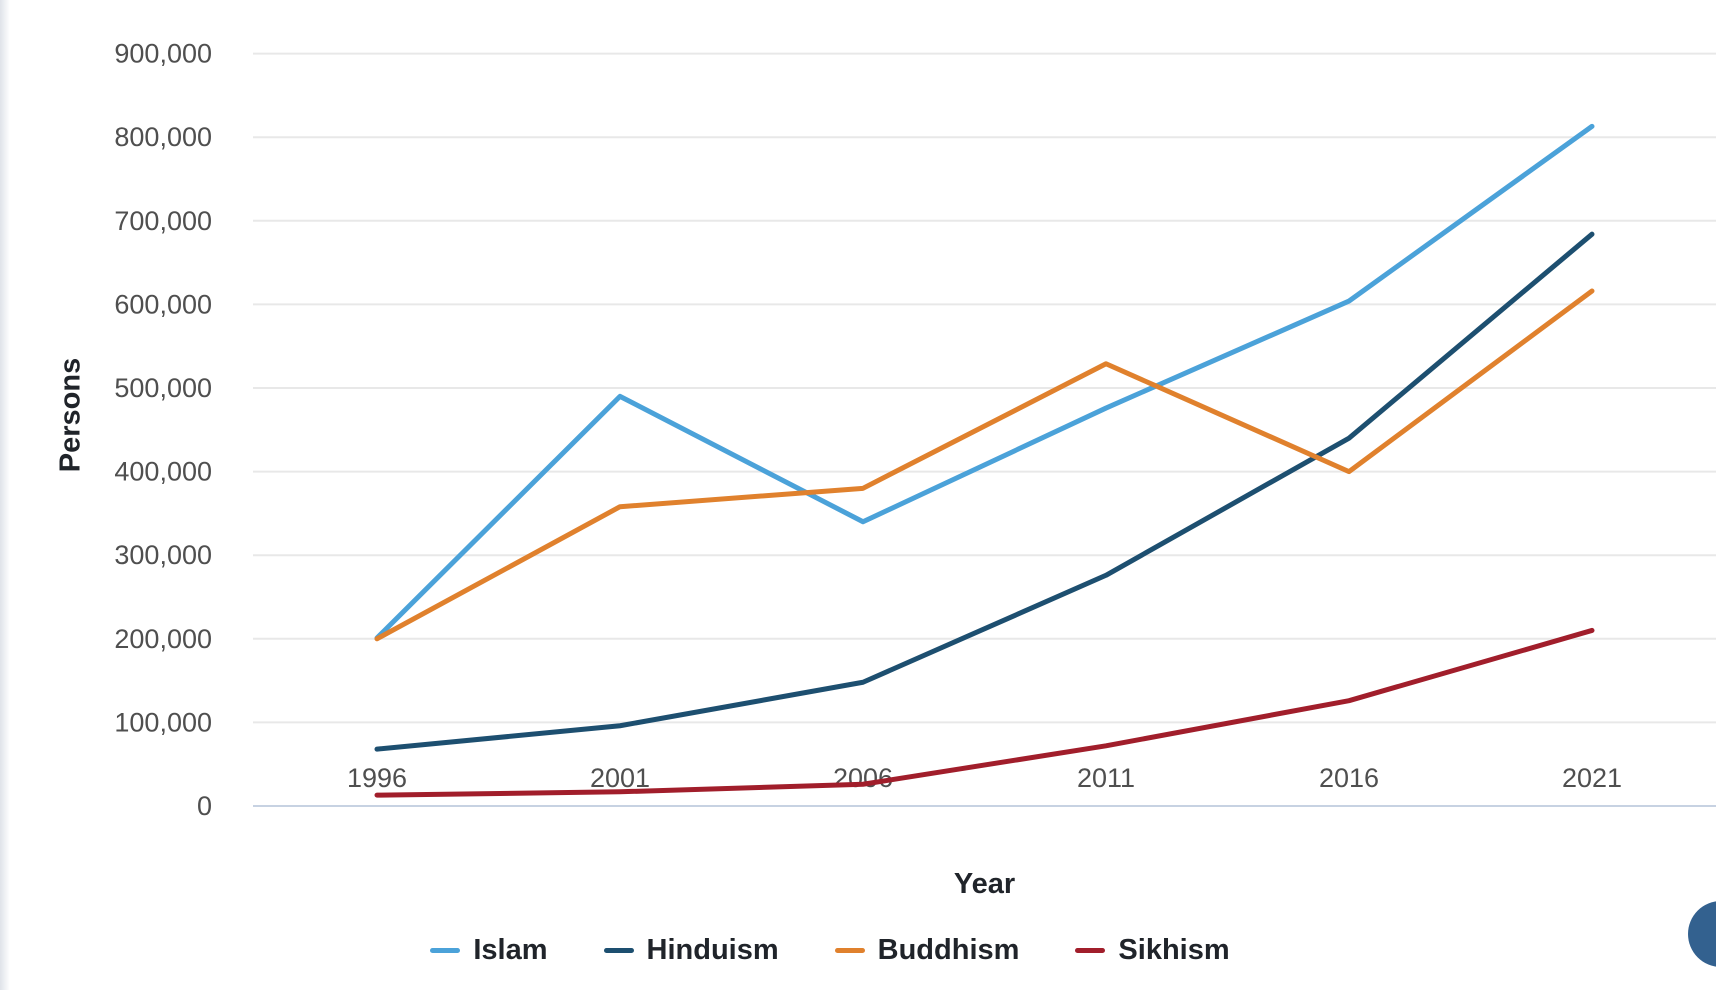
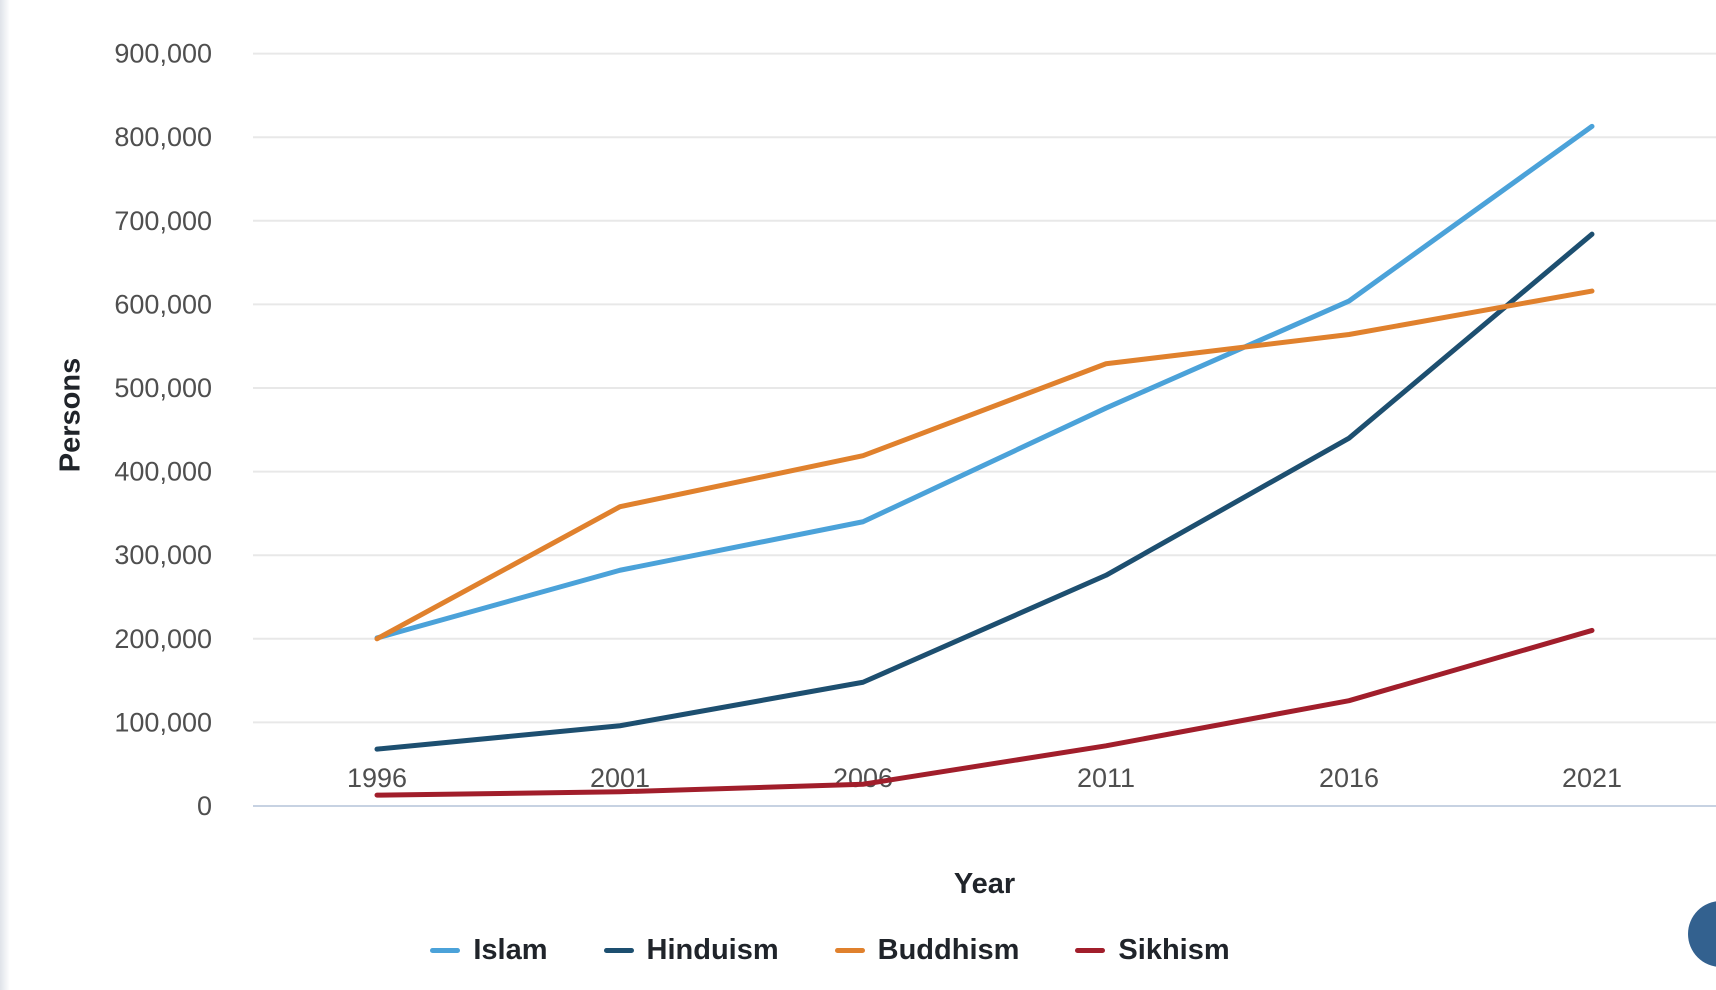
Islam/2001: 490000 -> 280000
Buddhism/2006: 380000 -> 420000
Buddhism/2016: 400000 -> 560000
